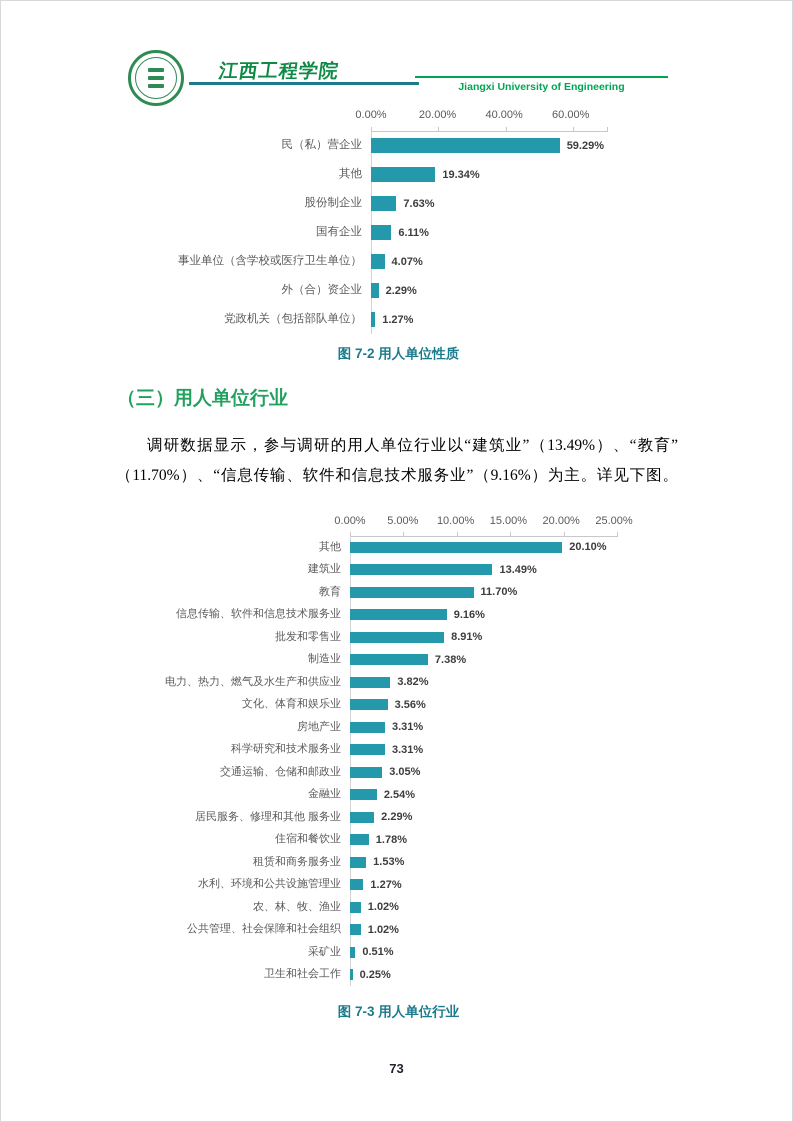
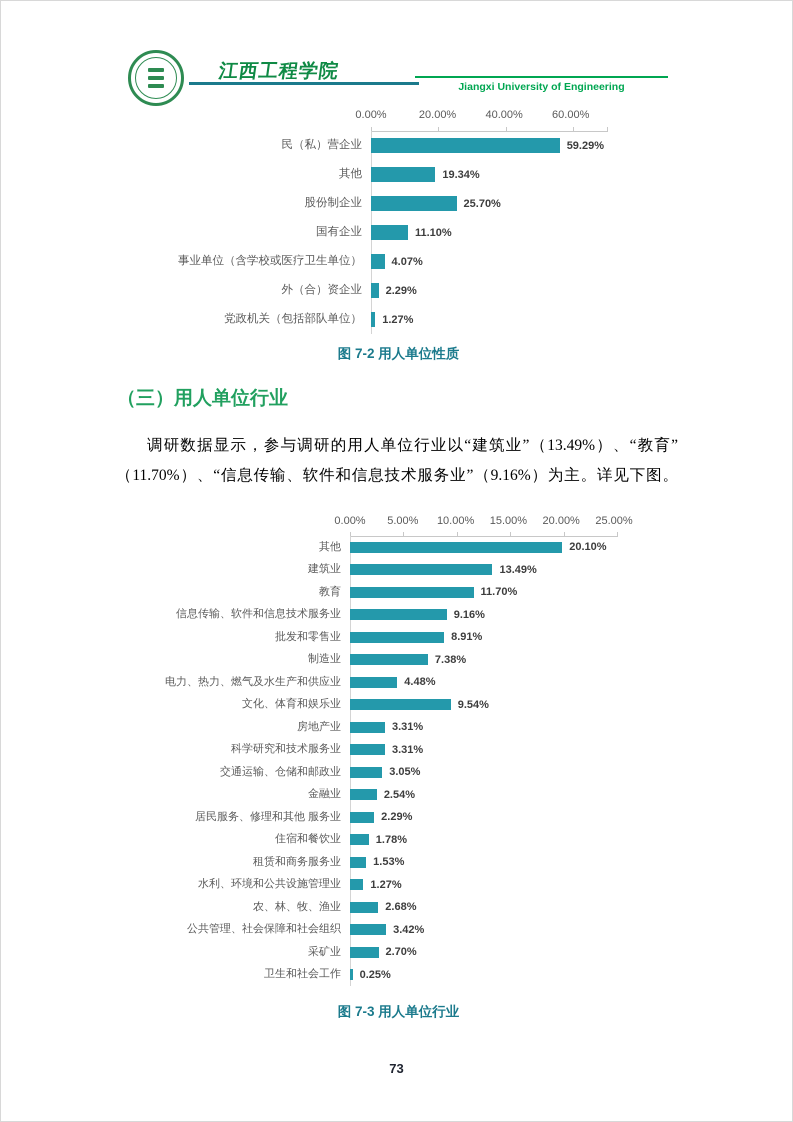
图 7-2 用人单位性质/股份制企业: 7.63% -> 25.70%
图 7-2 用人单位性质/国有企业: 6.11% -> 11.10%
图 7-3 用人单位行业/电力、热力、燃气及水生产和供应业: 3.82% -> 4.48%
图 7-3 用人单位行业/文化、体育和娱乐业: 3.56% -> 9.54%
图 7-3 用人单位行业/农、林、牧、渔业: 1.02% -> 2.68%
图 7-3 用人单位行业/公共管理、社会保障和社会组织: 1.02% -> 3.42%
图 7-3 用人单位行业/采矿业: 0.51% -> 2.70%
